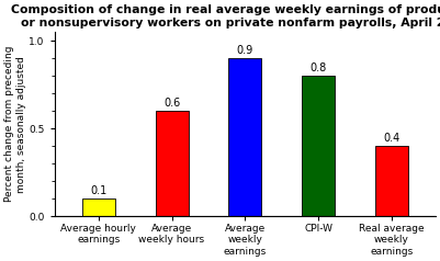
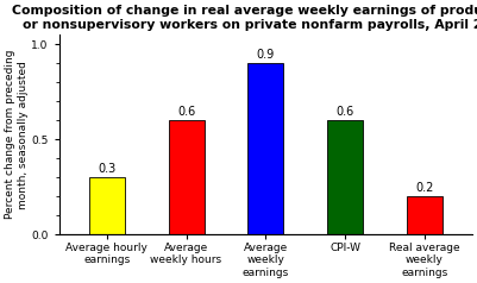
Average hourly earnings: 0.1 -> 0.3
CPI-W: 0.8 -> 0.6
Real average weekly earnings: 0.4 -> 0.2
